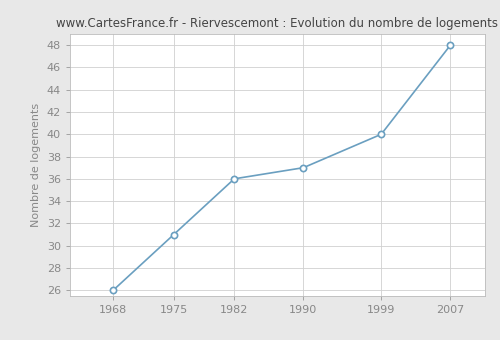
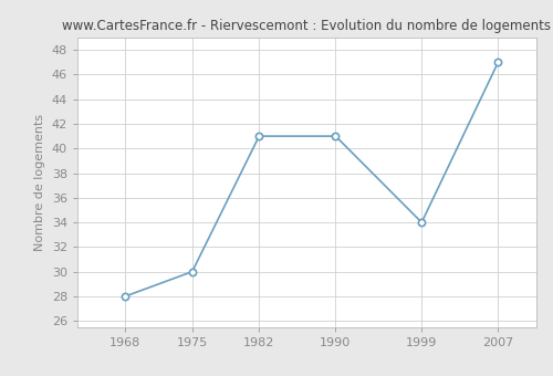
1968: 26 -> 28
1975: 31 -> 30
1982: 36 -> 41
1990: 37 -> 41
1999: 40 -> 34
2007: 48 -> 47
